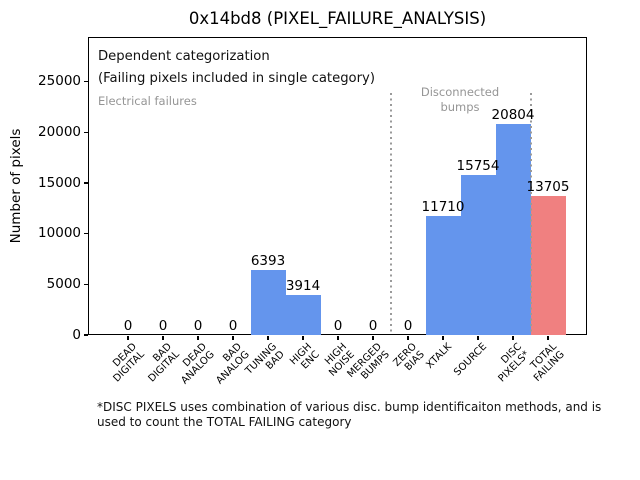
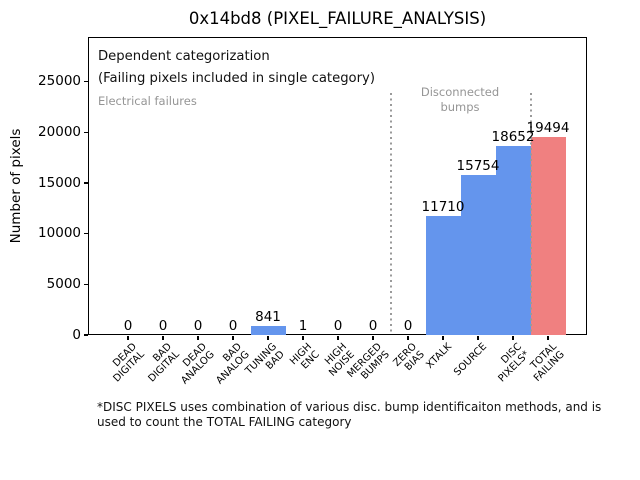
TUNING BAD: 6393 -> 841
HIGH ENC: 3914 -> 1
DISC PIXELS*: 20804 -> 18652
TOTAL FAILING: 13705 -> 19494
